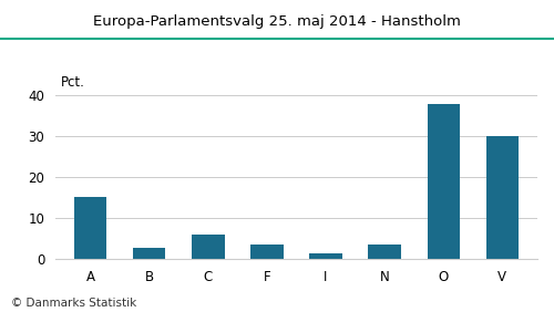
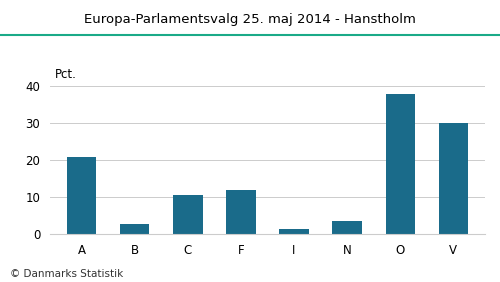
A: 15.1 -> 21.0
C: 6.1 -> 10.5
F: 3.6 -> 12.0
